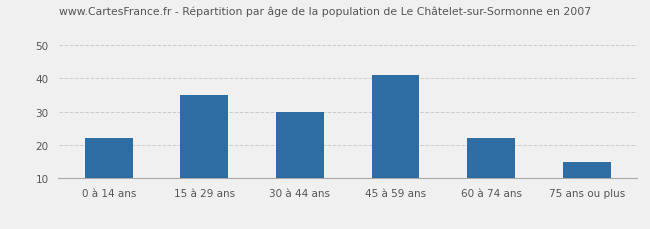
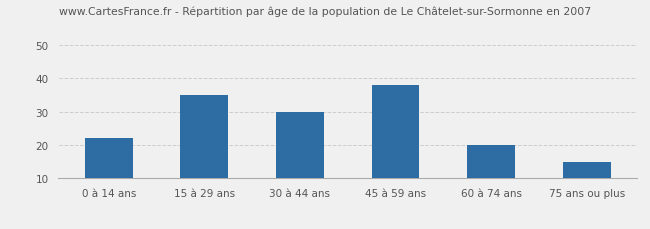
45 à 59 ans: 41 -> 38
60 à 74 ans: 22 -> 20
